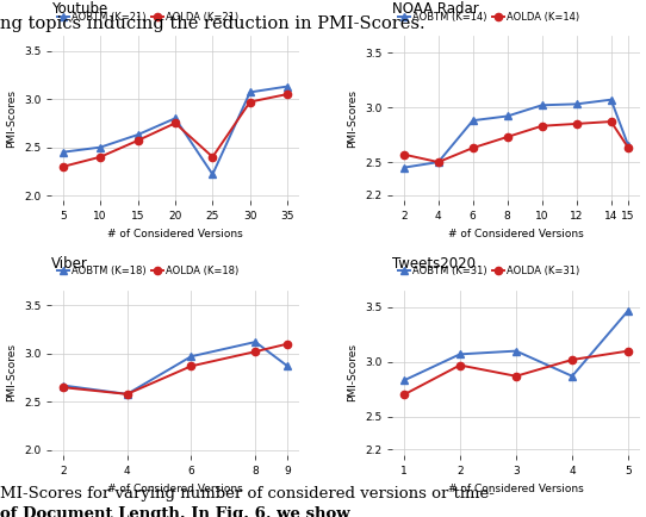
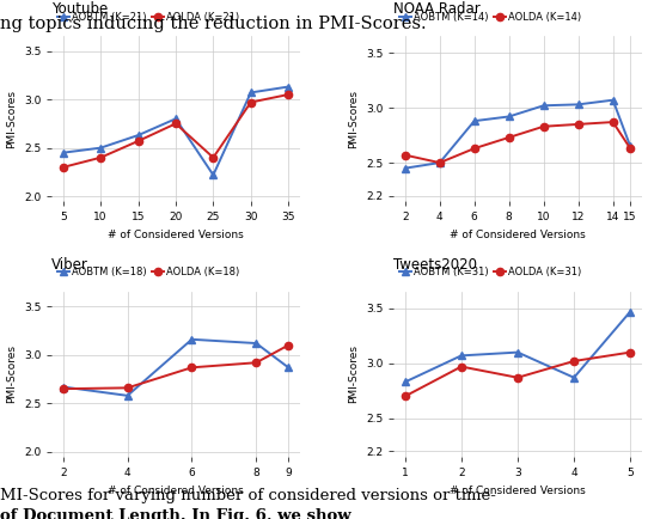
Viber/AOLDA (K=18)/4: 2.58 -> 2.66
Viber/AOBTM (K=18)/6: 2.97 -> 3.16
Viber/AOLDA (K=18)/8: 3.02 -> 2.92
